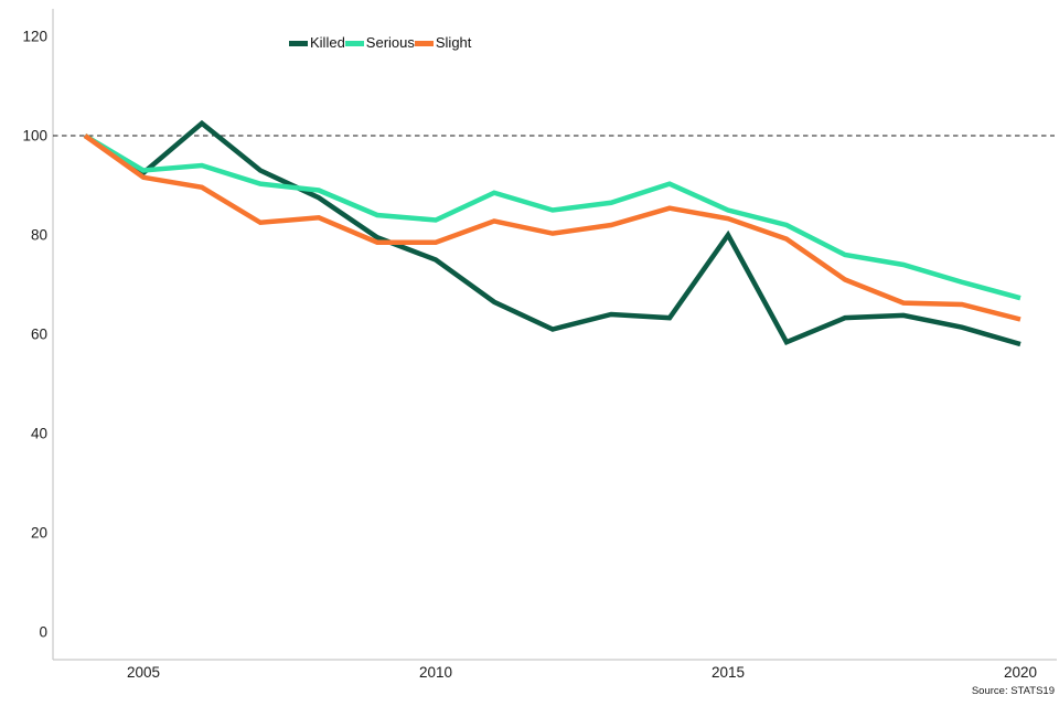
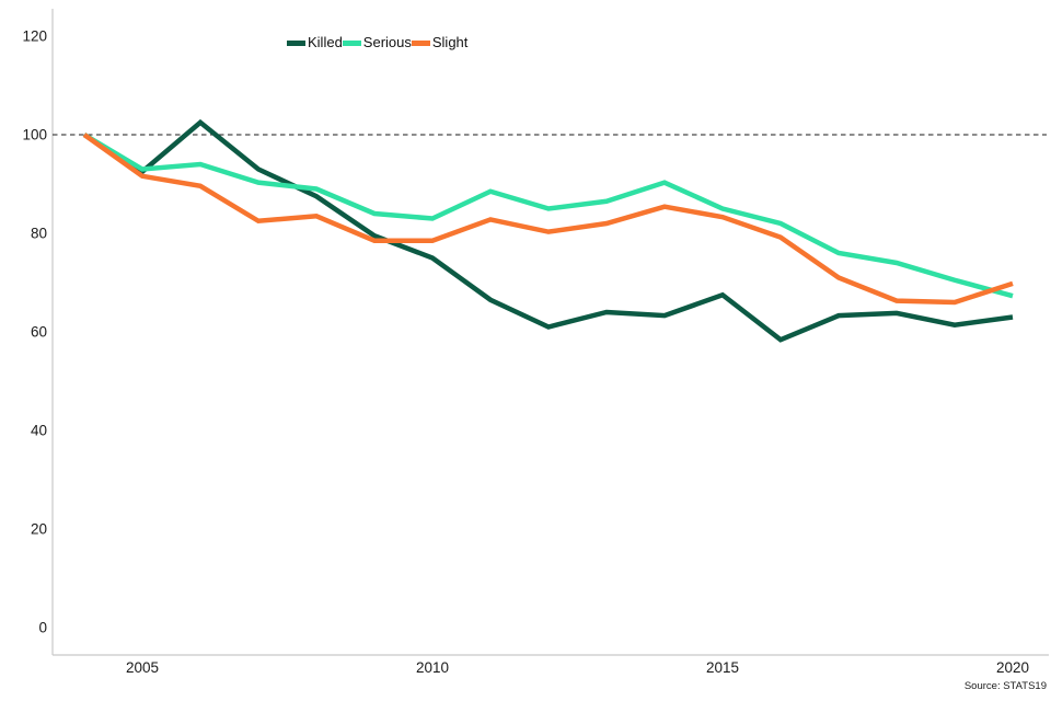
Killed/2015: 80 -> 68
Killed/2020: 58 -> 63
Slight/2020: 63 -> 70
